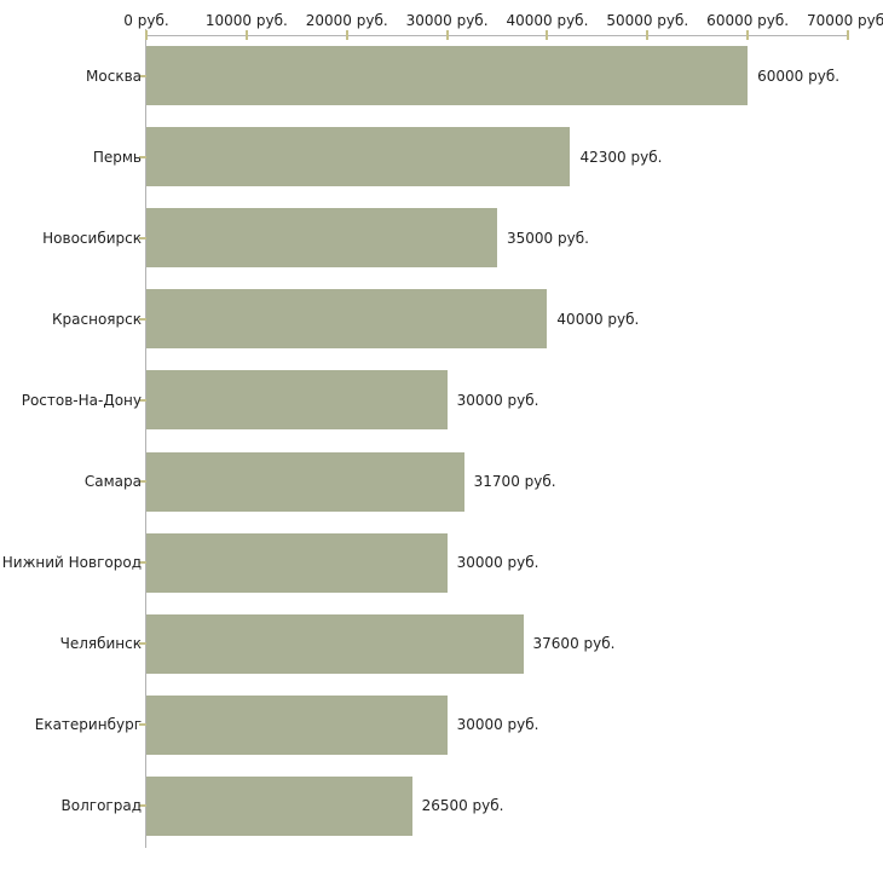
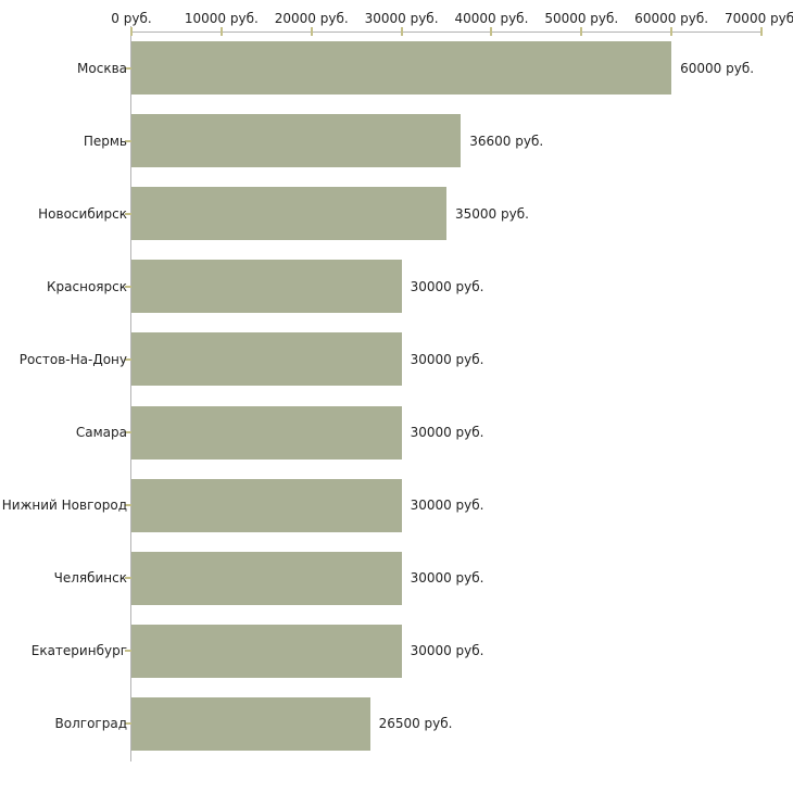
Пермь: 42300 -> 36600
Красноярск: 40000 -> 30000
Самара: 31700 -> 30000
Челябинск: 37600 -> 30000
